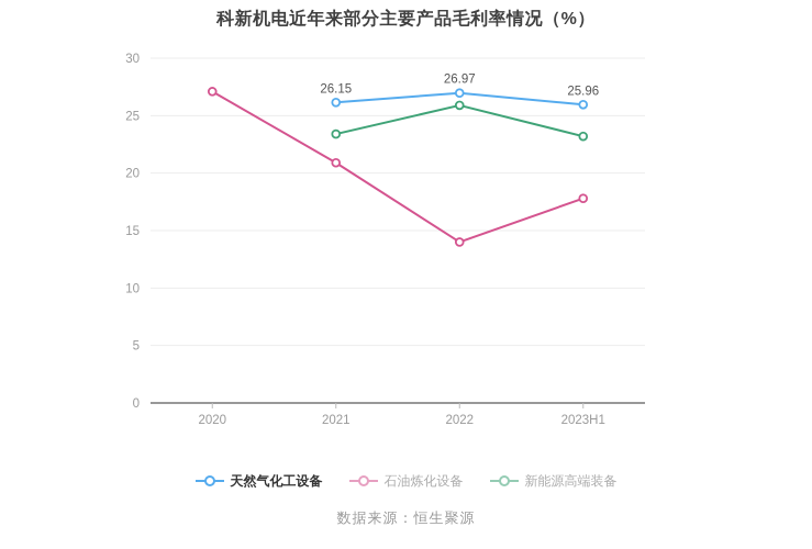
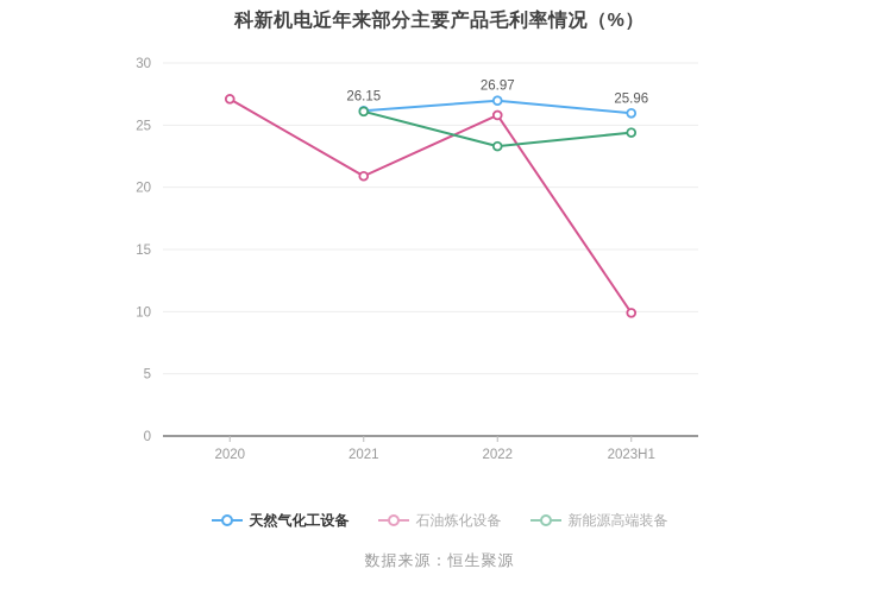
新能源高端装备/2021: 23.4 -> 26.1
石油炼化设备/2022: 14.0 -> 25.8
新能源高端装备/2022: 25.9 -> 23.3
石油炼化设备/2023H1: 17.8 -> 9.9
新能源高端装备/2023H1: 23.2 -> 24.4
